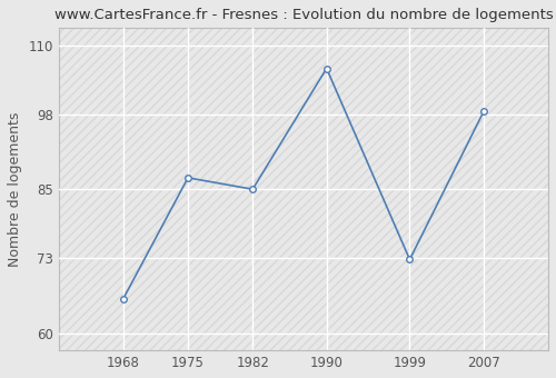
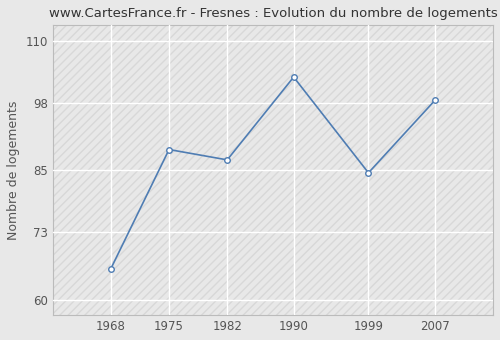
1975: 87.0 -> 89.0
1982: 85.0 -> 87.0
1990: 106.0 -> 103.0
1999: 72.8 -> 84.5
